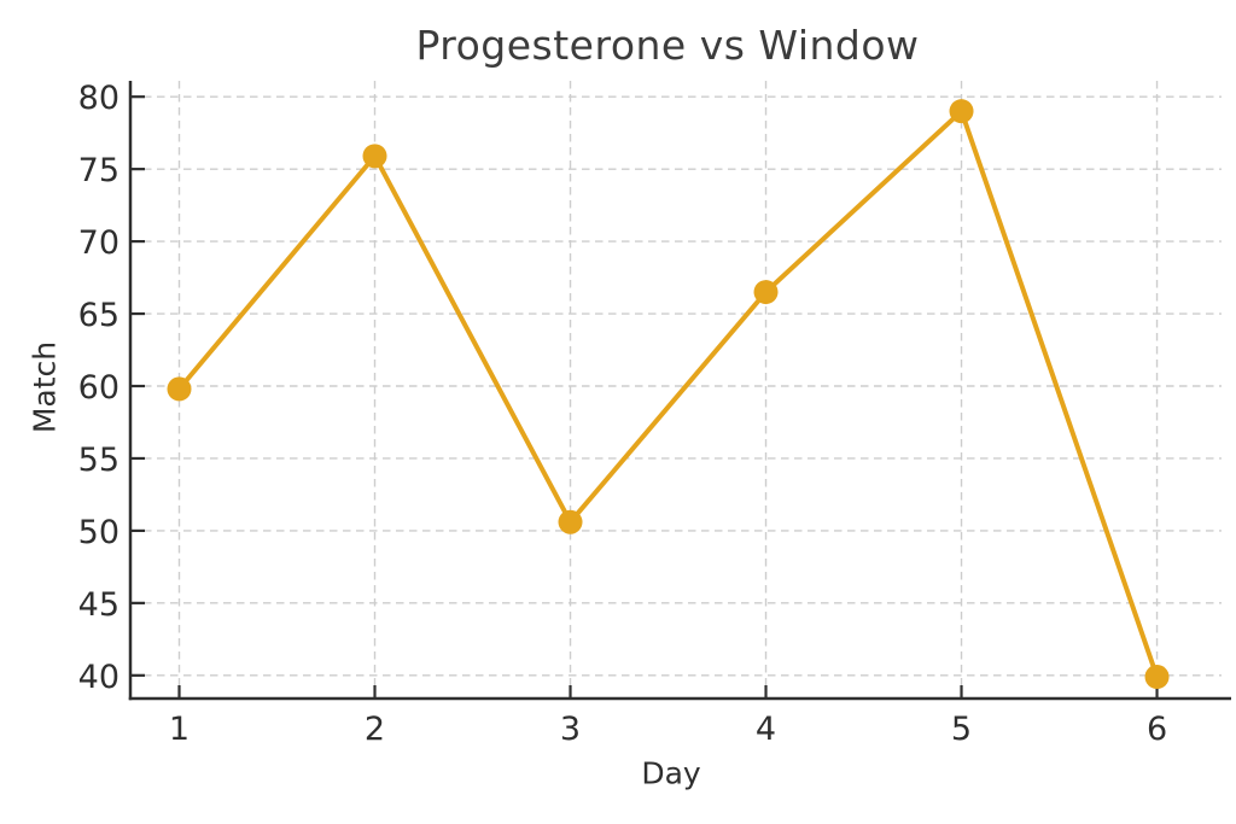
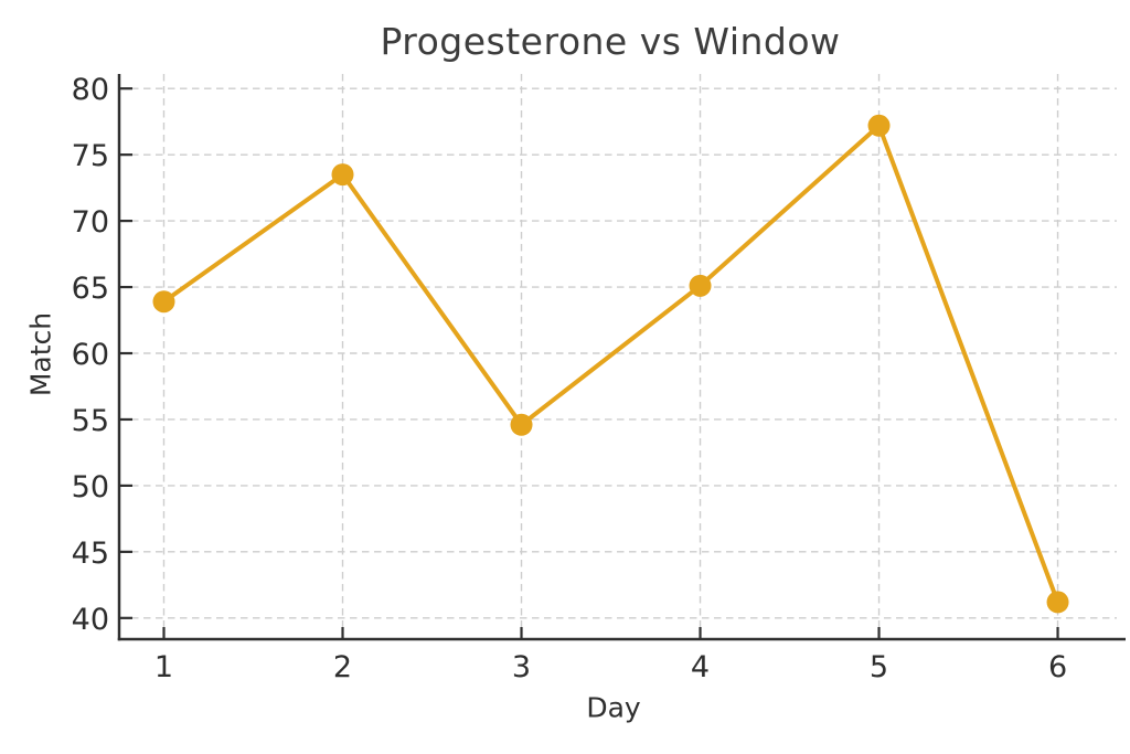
1: 59.8 -> 63.9
2: 75.9 -> 73.5
3: 50.6 -> 54.6
4: 66.5 -> 65.1
5: 79.0 -> 77.2
6: 39.9 -> 41.2
